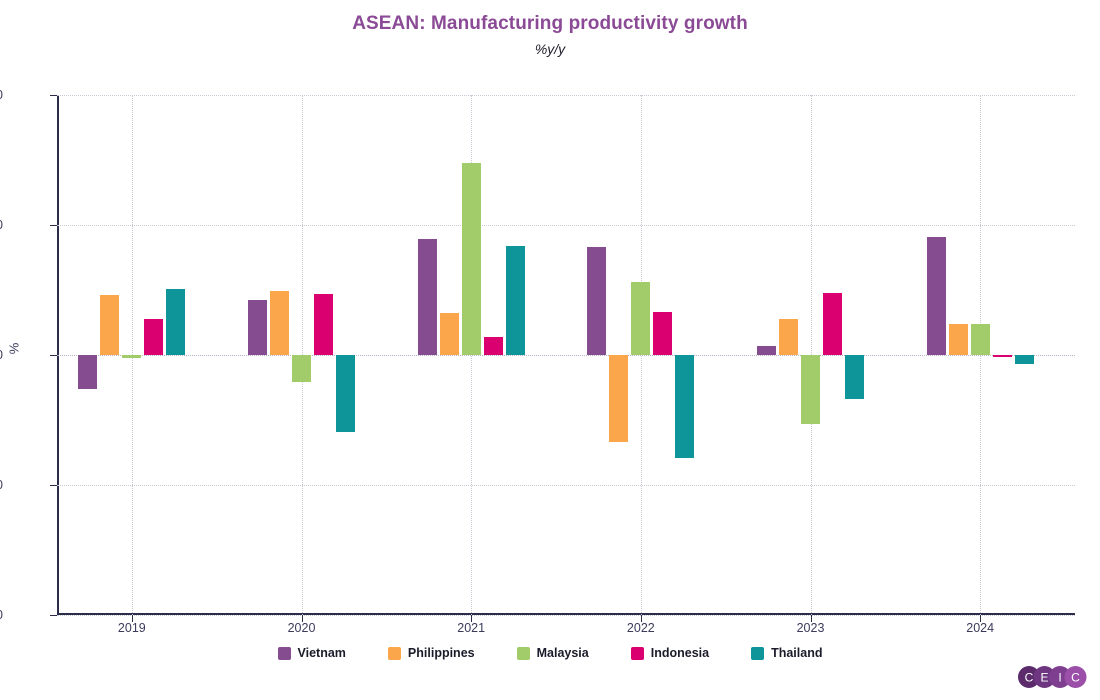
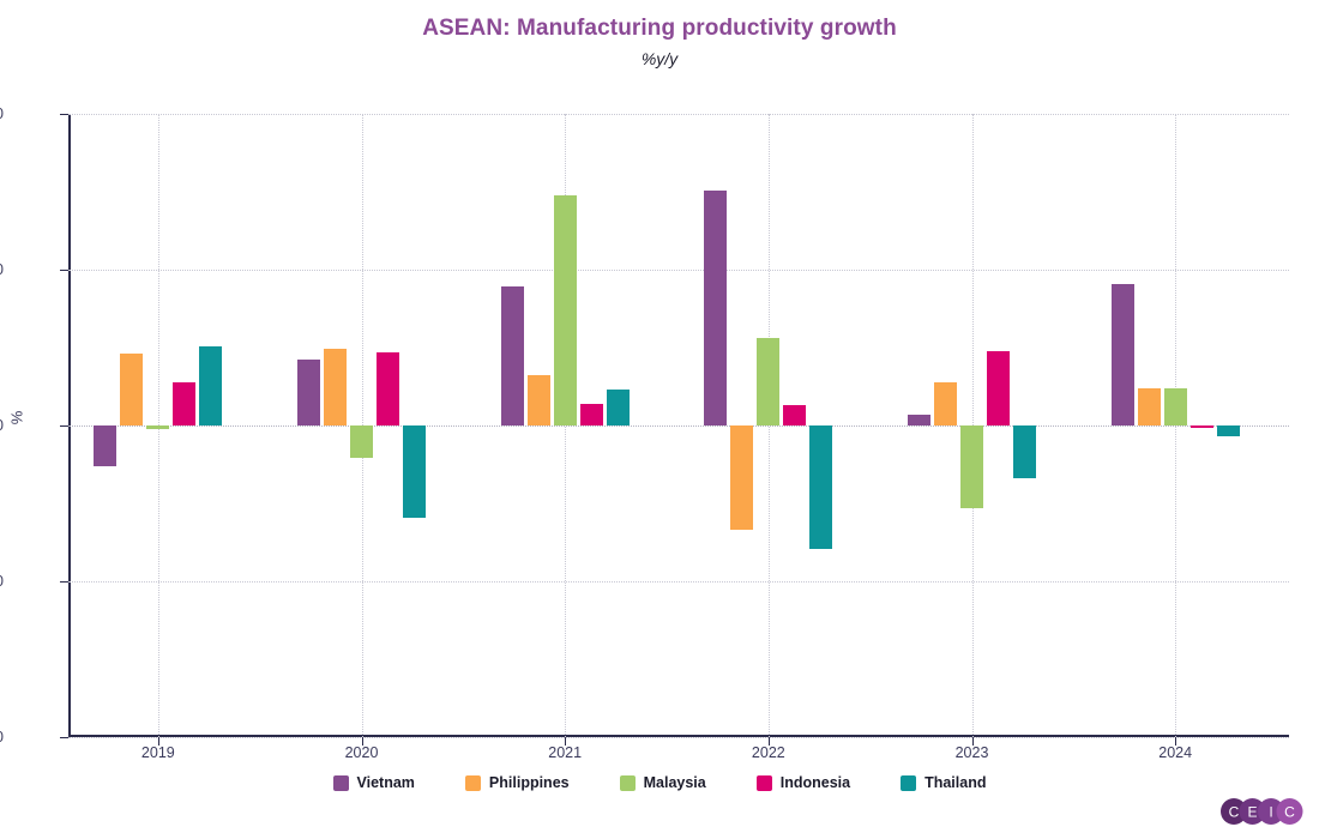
Thailand/2021: 8.4 -> 2.3
Vietnam/2022: 8.3 -> 15.1
Indonesia/2022: 3.3 -> 1.3
